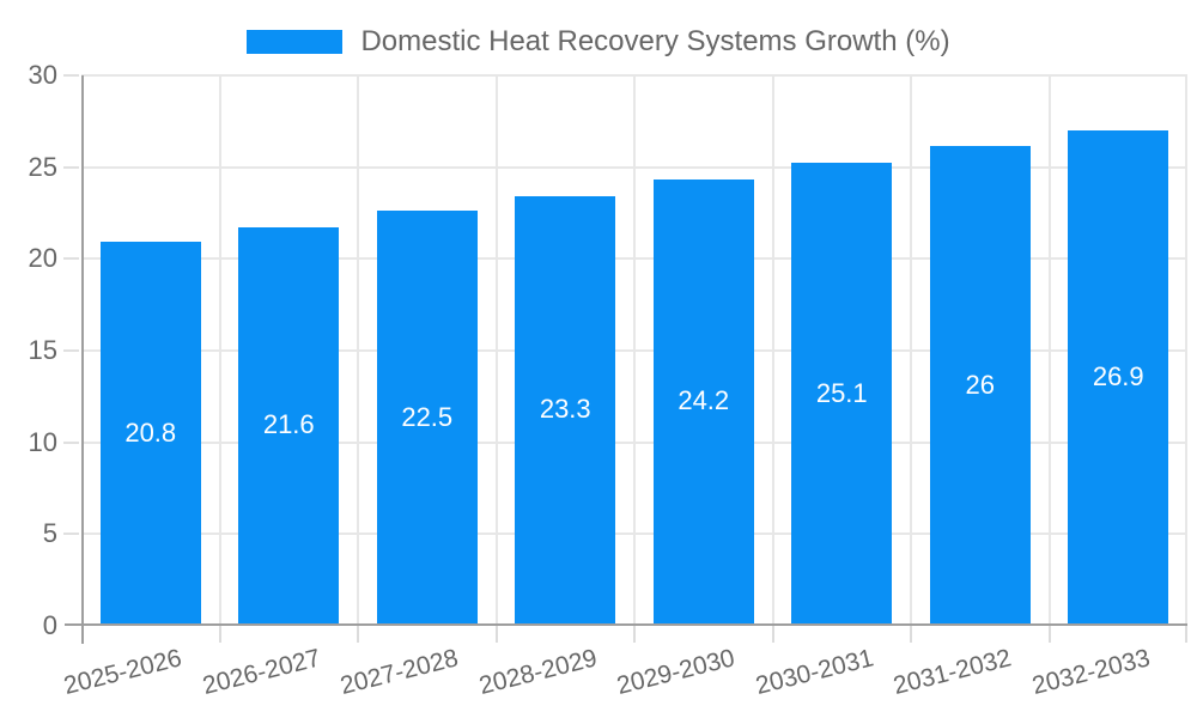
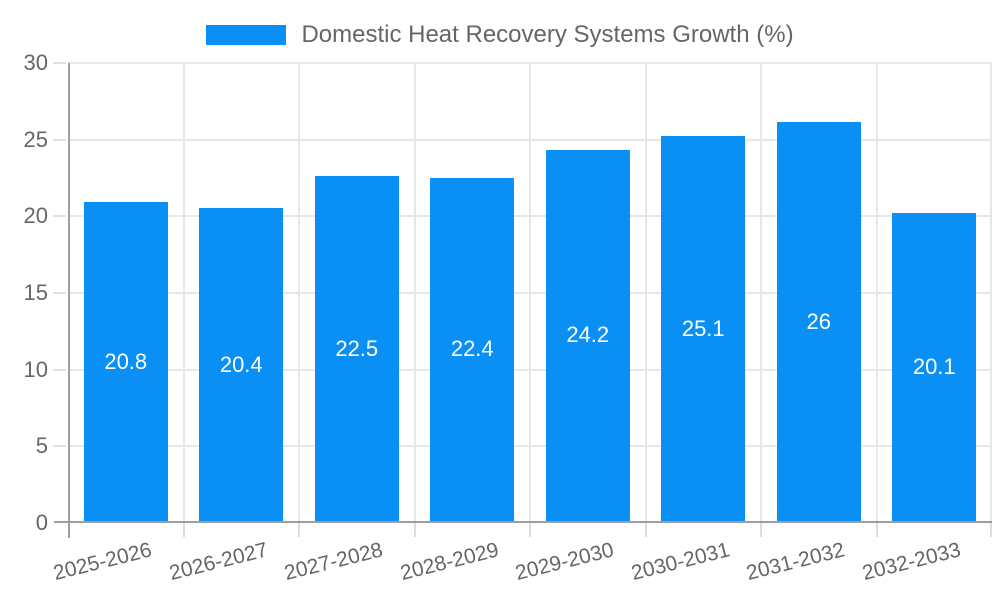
2026-2027: 21.6 -> 20.4
2028-2029: 23.3 -> 22.4
2032-2033: 26.9 -> 20.1
